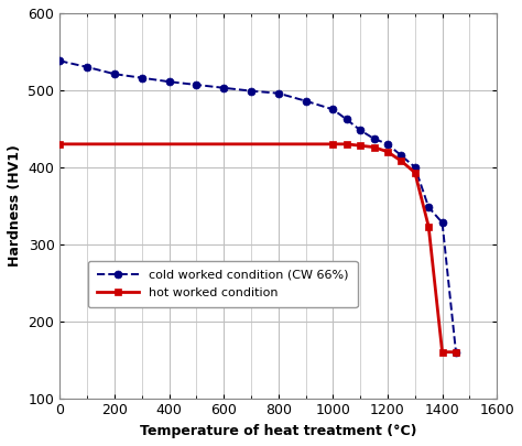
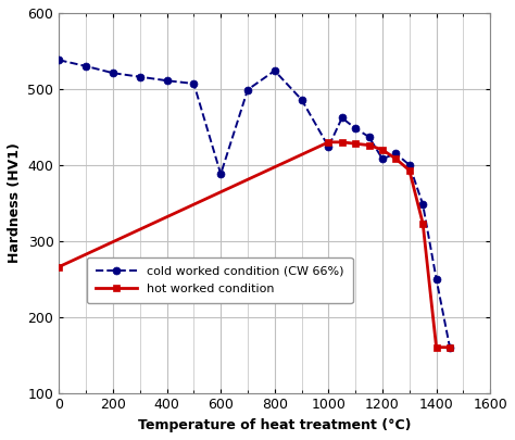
hot worked condition/0: 430 -> 266
cold worked condition (CW 66%)/600: 503 -> 388
cold worked condition (CW 66%)/800: 496 -> 524
cold worked condition (CW 66%)/1000: 475 -> 424
cold worked condition (CW 66%)/1200: 430 -> 408
cold worked condition (CW 66%)/1400: 328 -> 250
